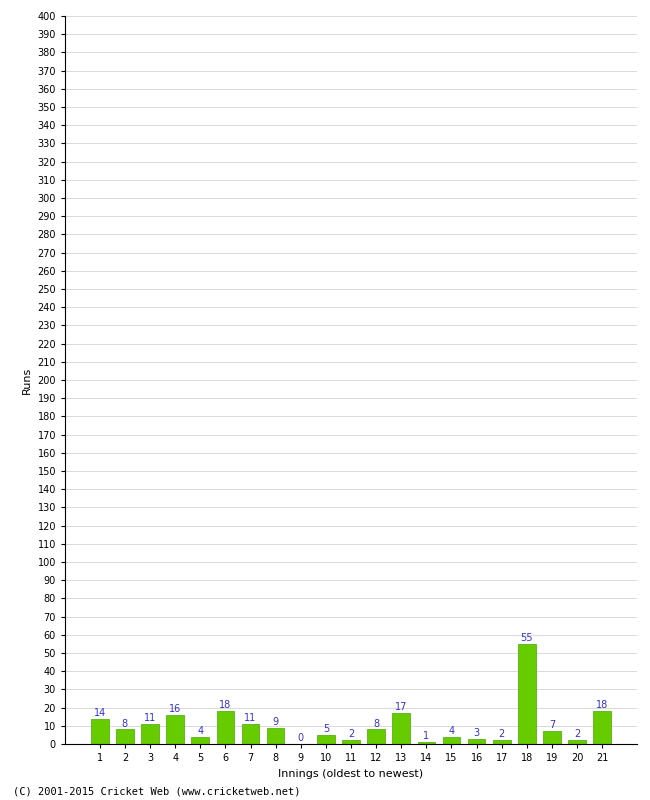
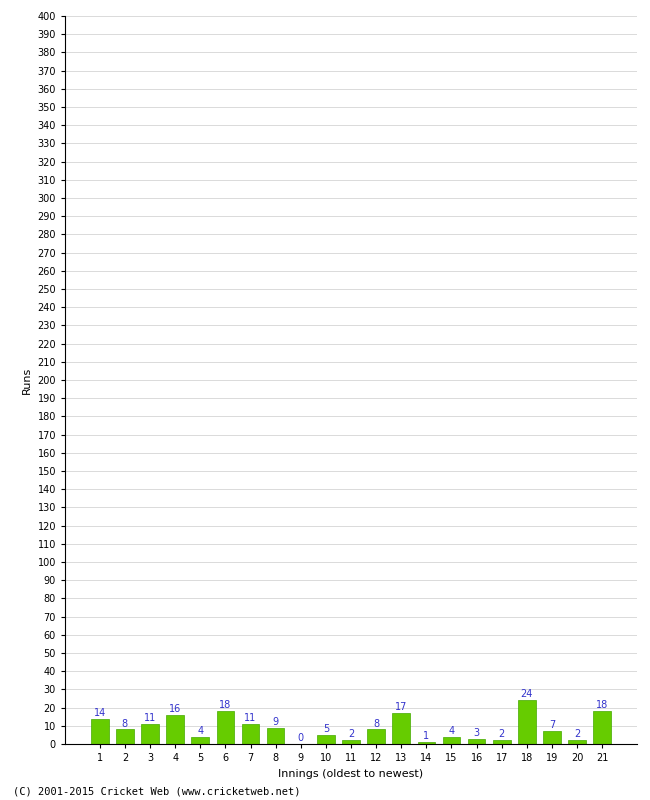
18: 55 -> 24
